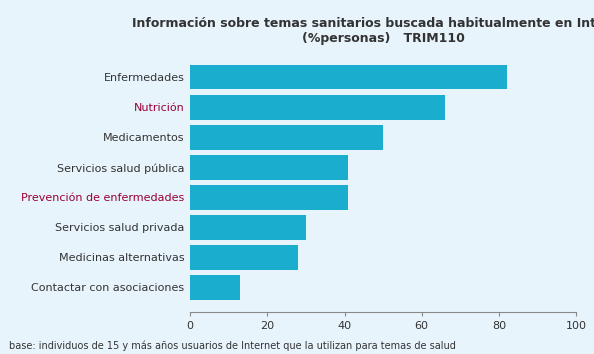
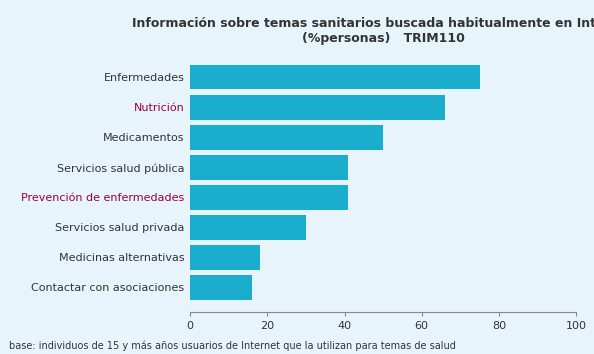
Enfermedades: 82 -> 75
Medicinas alternativas: 28 -> 18
Contactar con asociaciones: 13 -> 16
